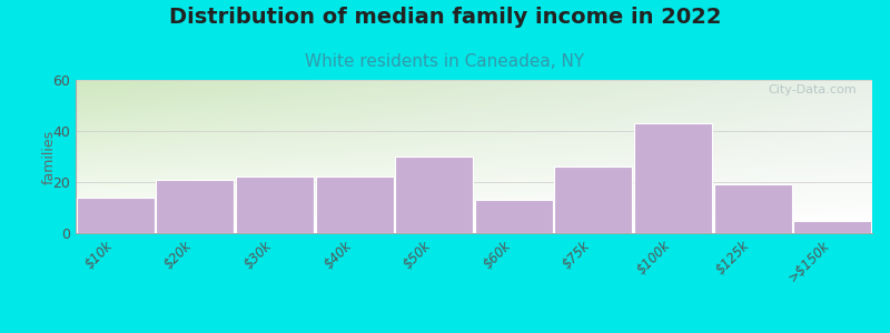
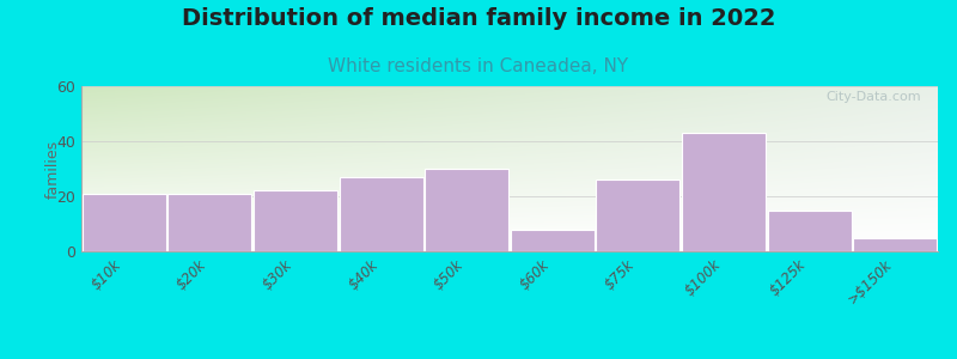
$10k: 14 -> 21
$40k: 22 -> 27
$60k: 13 -> 8
$125k: 19 -> 15
